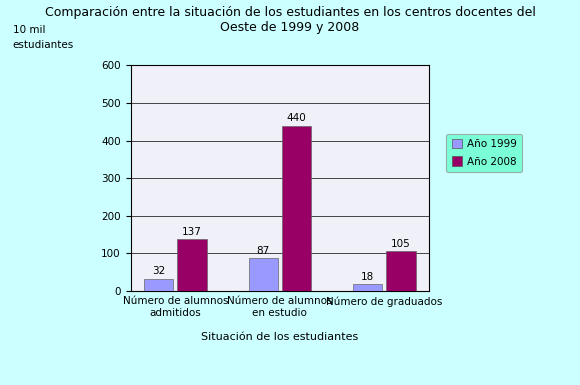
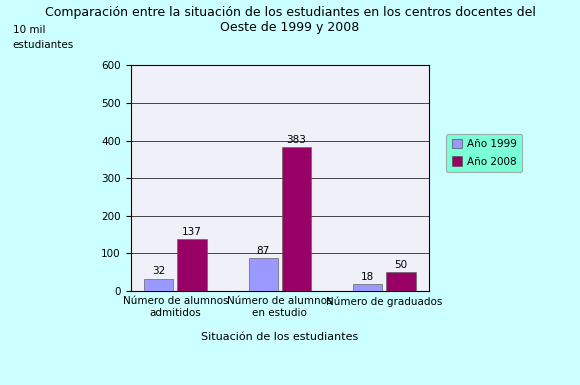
Año 2008/Número de alumnos en estudio: 440 -> 383
Año 2008/Número de graduados: 105 -> 50
